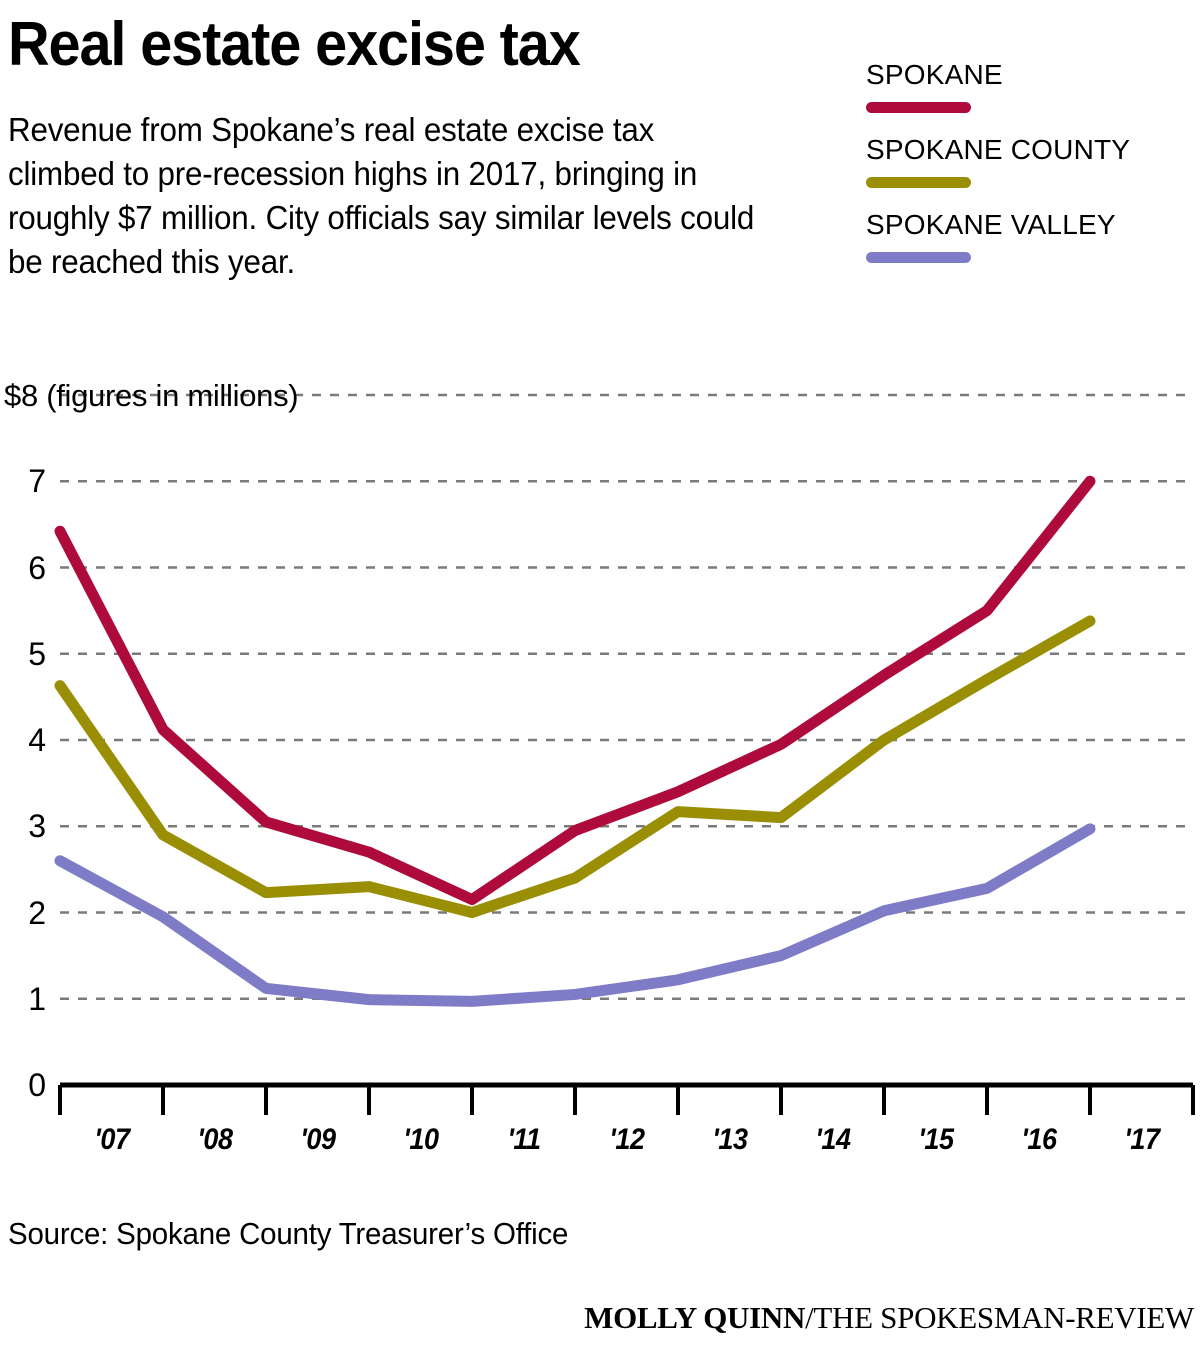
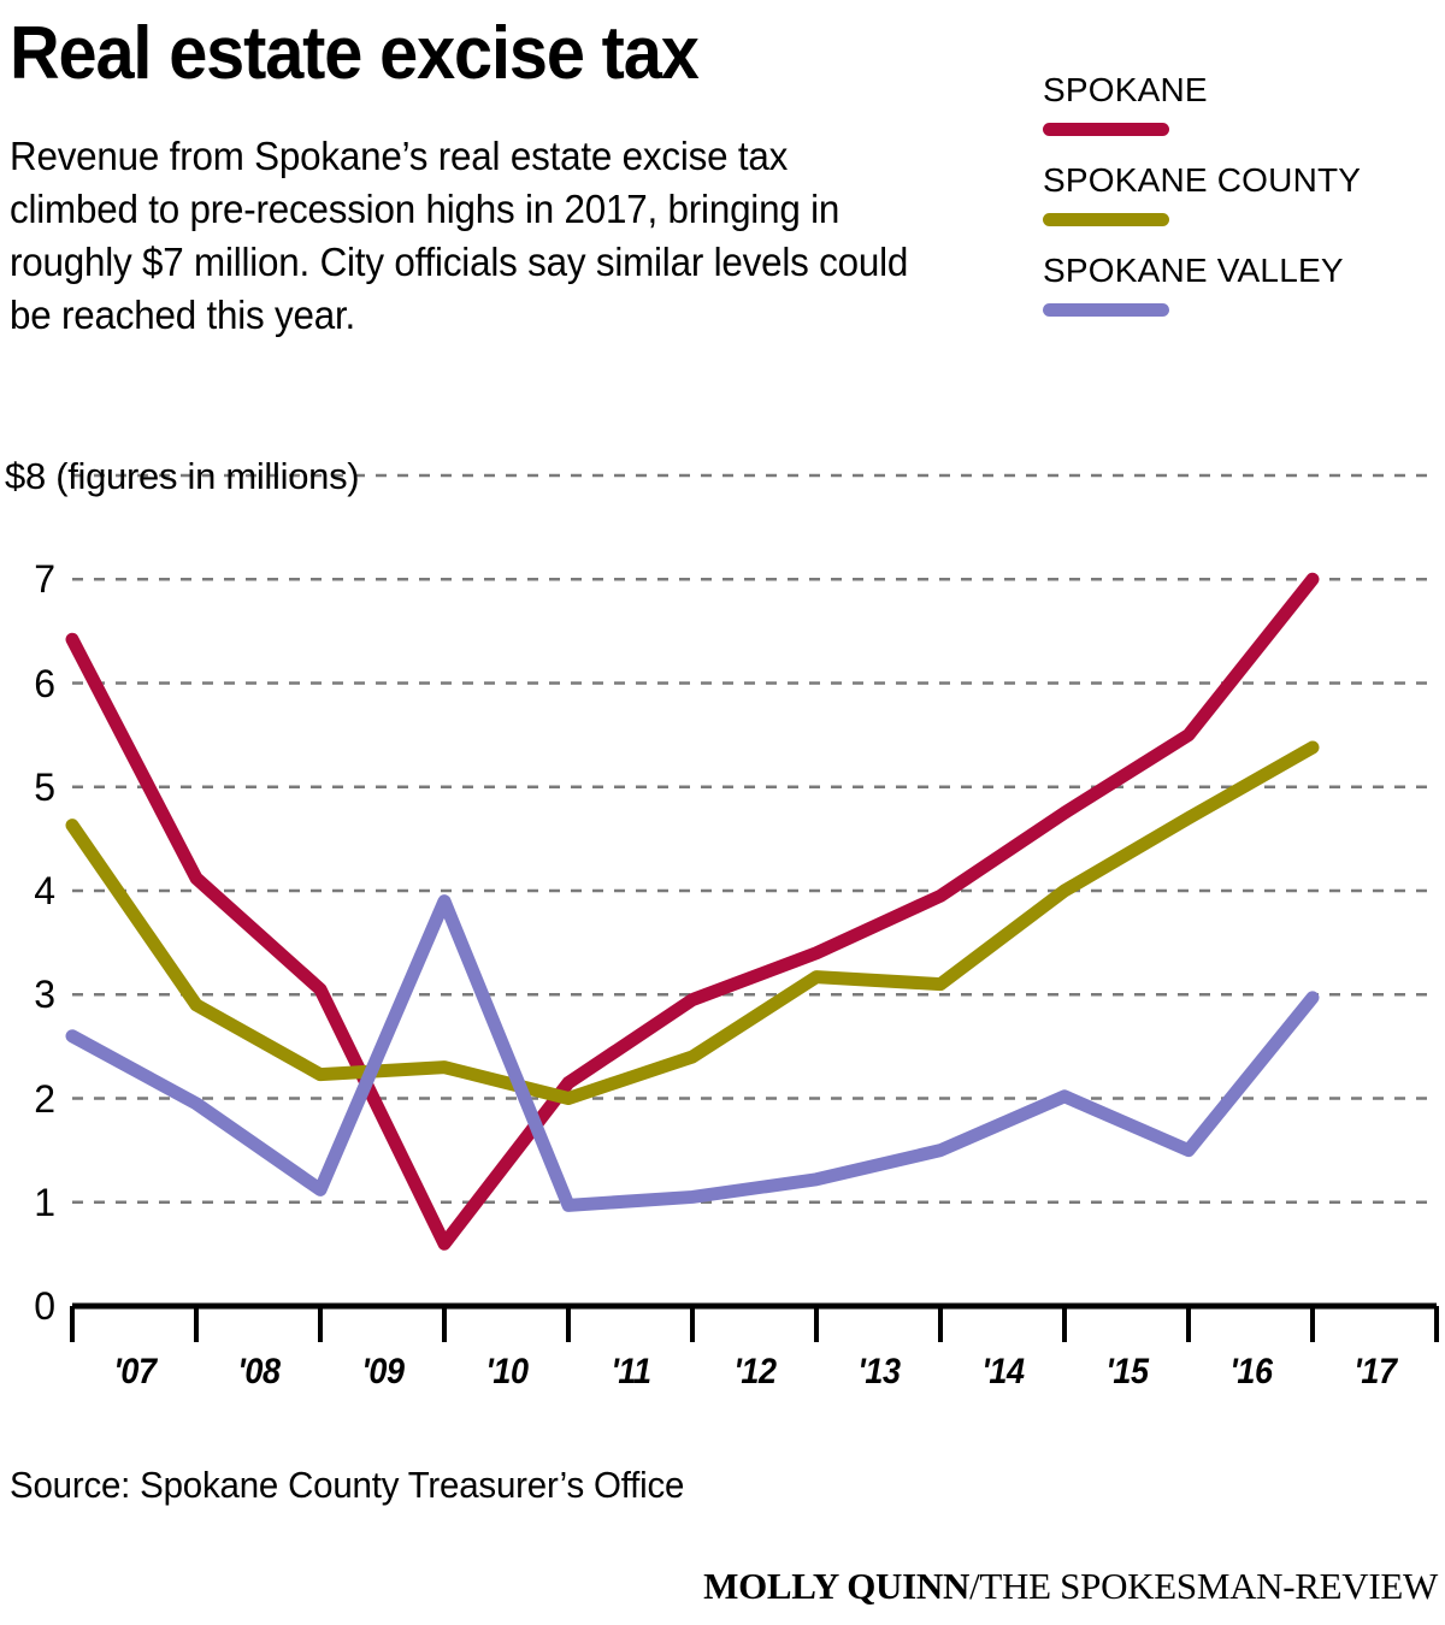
SPOKANE/'10: 2.7 -> 0.6
SPOKANE VALLEY/'10: 1.0 -> 3.9
SPOKANE VALLEY/'16: 2.3 -> 1.5
